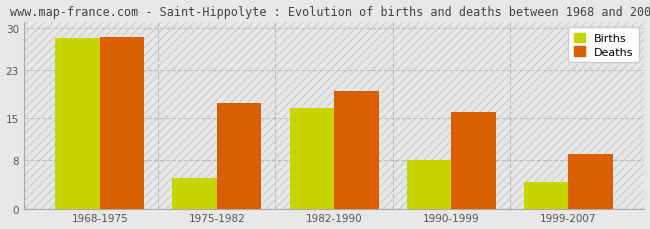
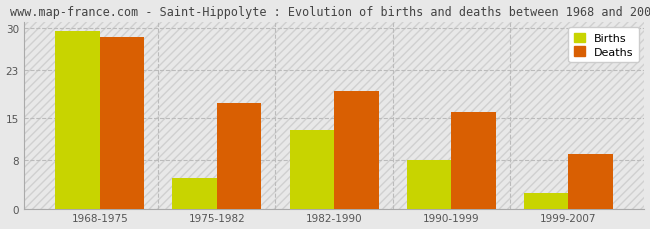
Births/1968-1975: 28.2 -> 29.5
Births/1982-1990: 16.6 -> 13.0
Births/1999-2007: 4.4 -> 2.5
